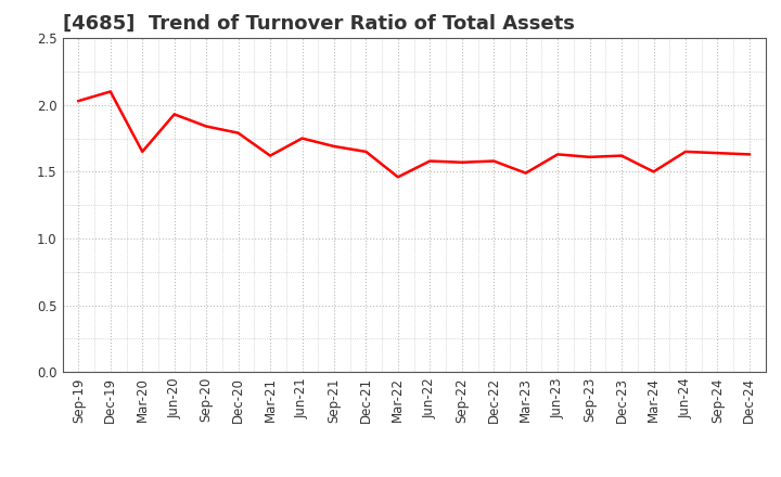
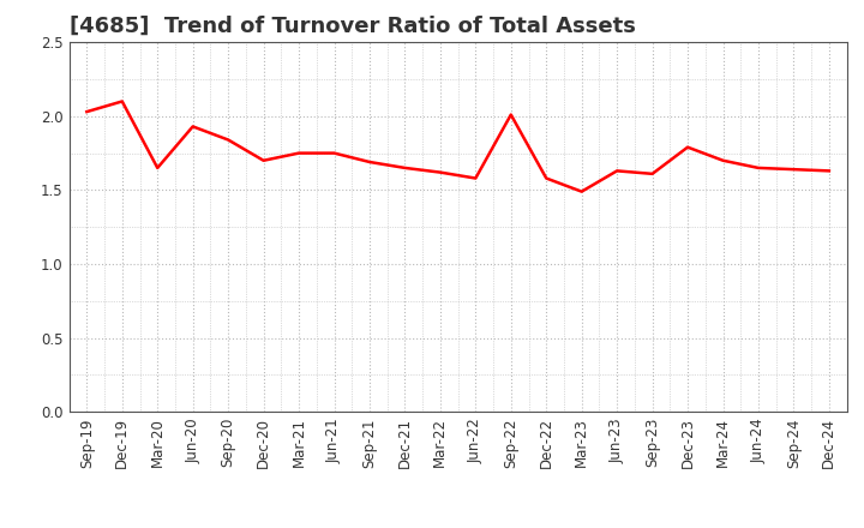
Dec-20: 1.79 -> 1.70
Mar-21: 1.62 -> 1.75
Mar-22: 1.46 -> 1.62
Sep-22: 1.57 -> 2.01
Dec-23: 1.62 -> 1.79
Mar-24: 1.50 -> 1.70
